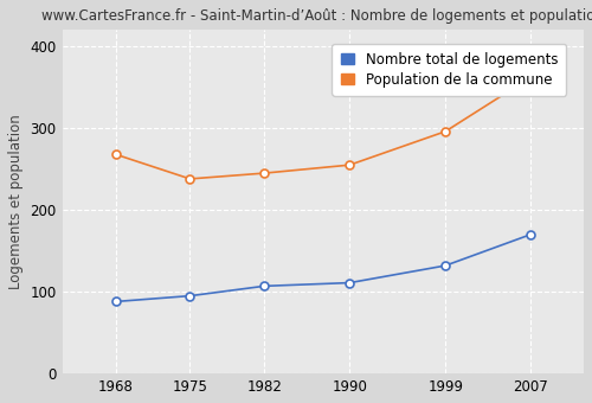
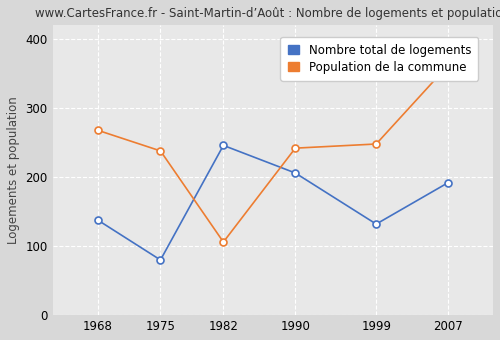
Nombre total de logements/1968: 88 -> 138
Nombre total de logements/1975: 95 -> 80
Nombre total de logements/1982: 107 -> 246
Population de la commune/1982: 245 -> 106
Nombre total de logements/1990: 111 -> 206
Population de la commune/1990: 255 -> 242
Population de la commune/1999: 296 -> 248
Nombre total de logements/2007: 170 -> 192
